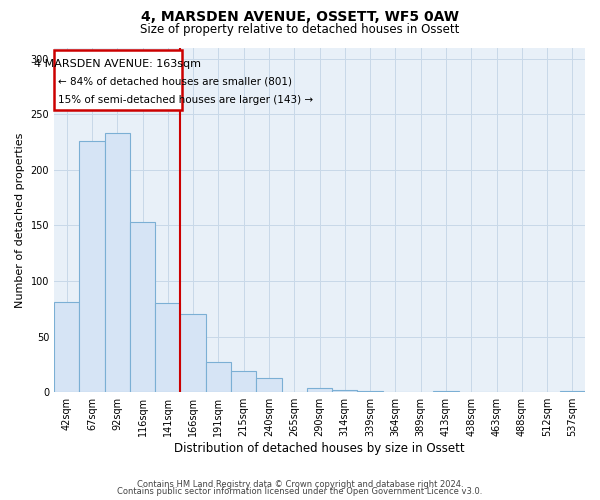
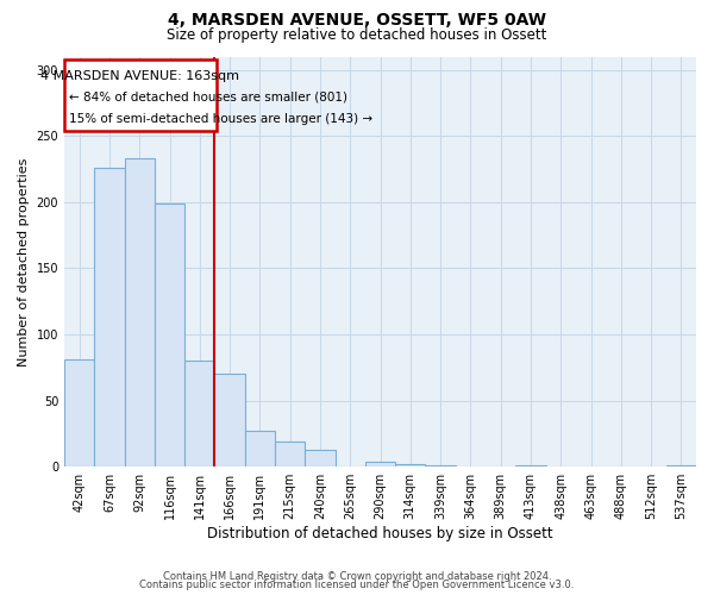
116sqm: 153 -> 199
